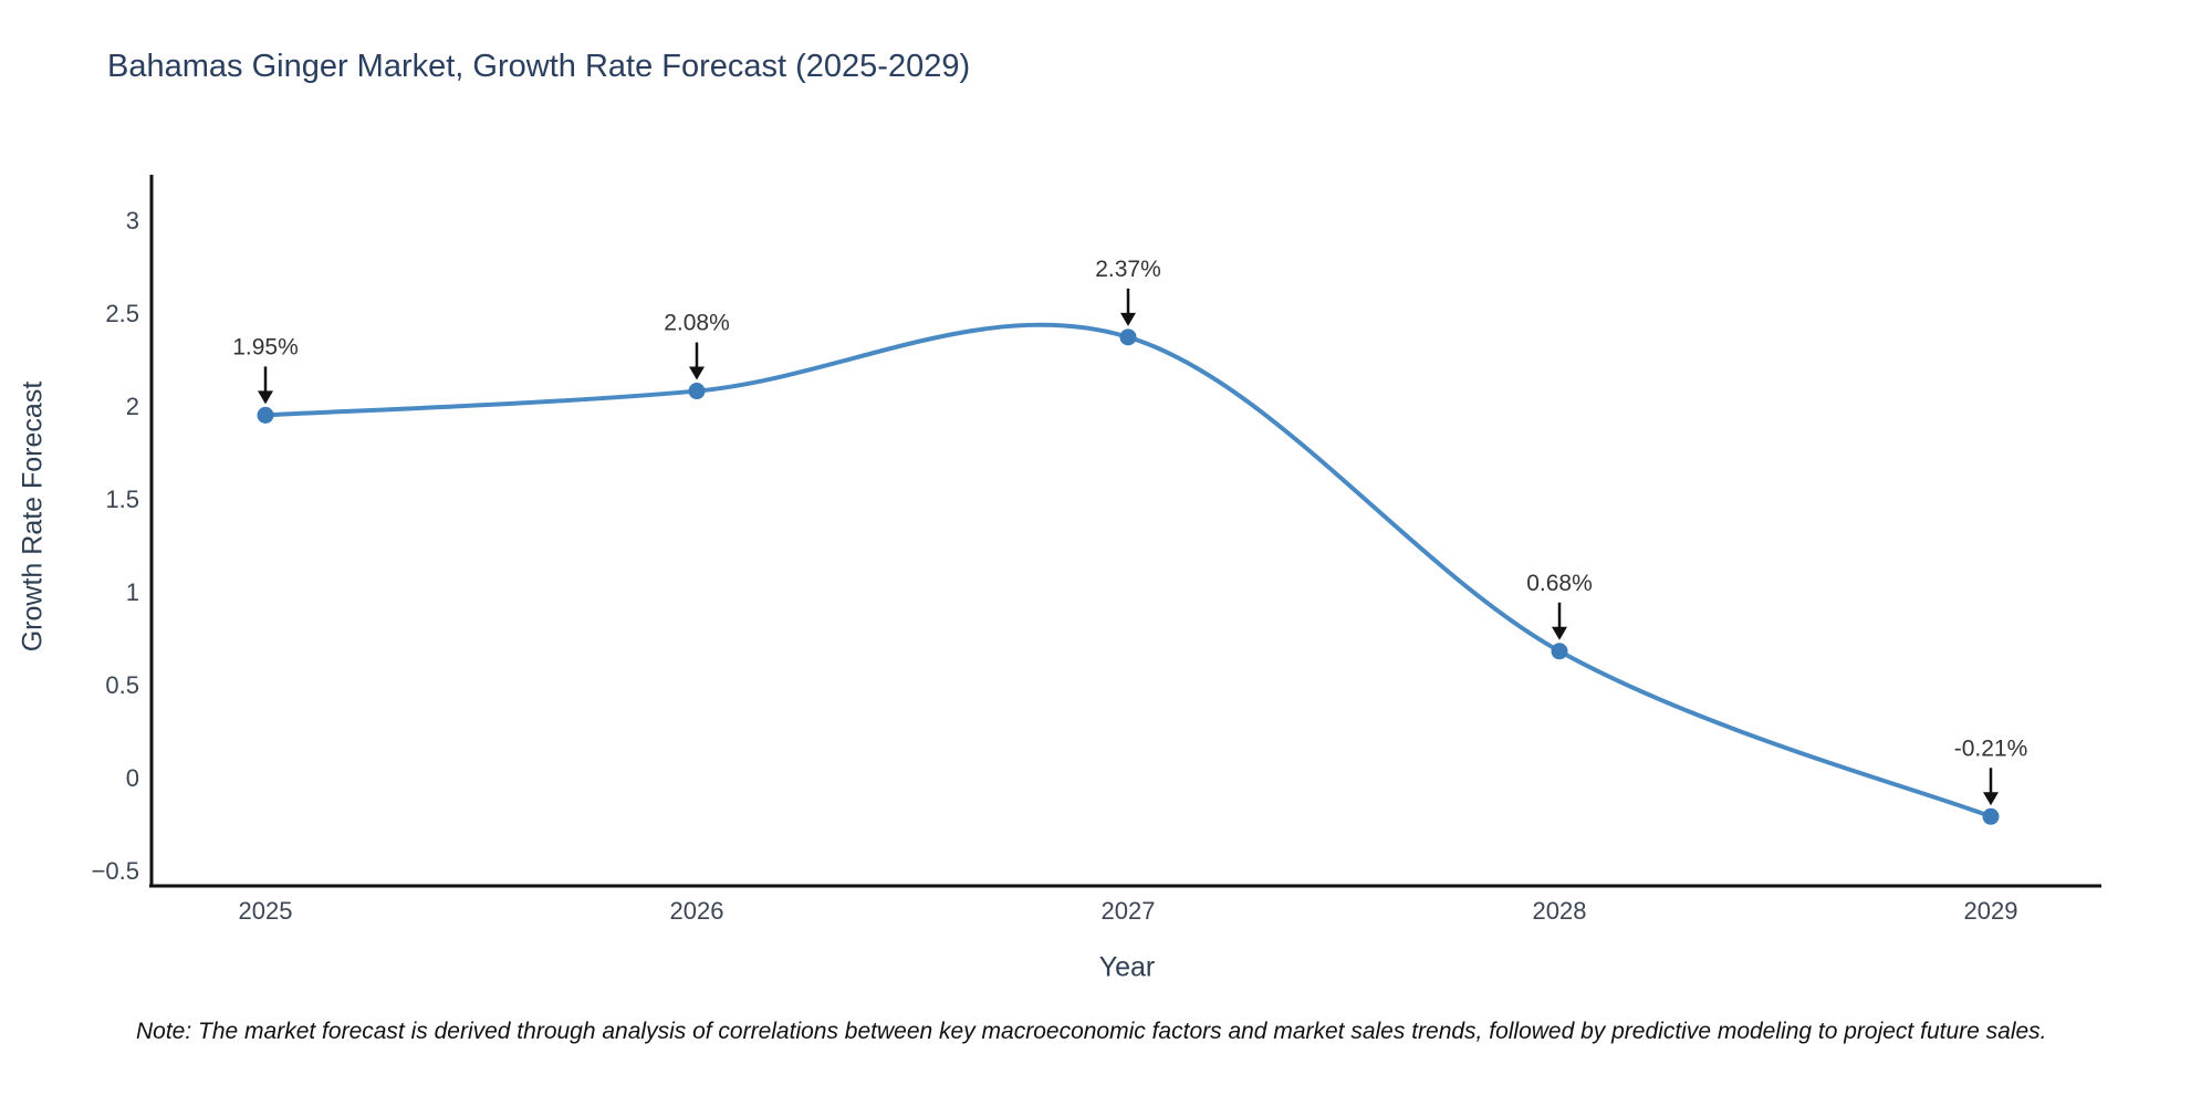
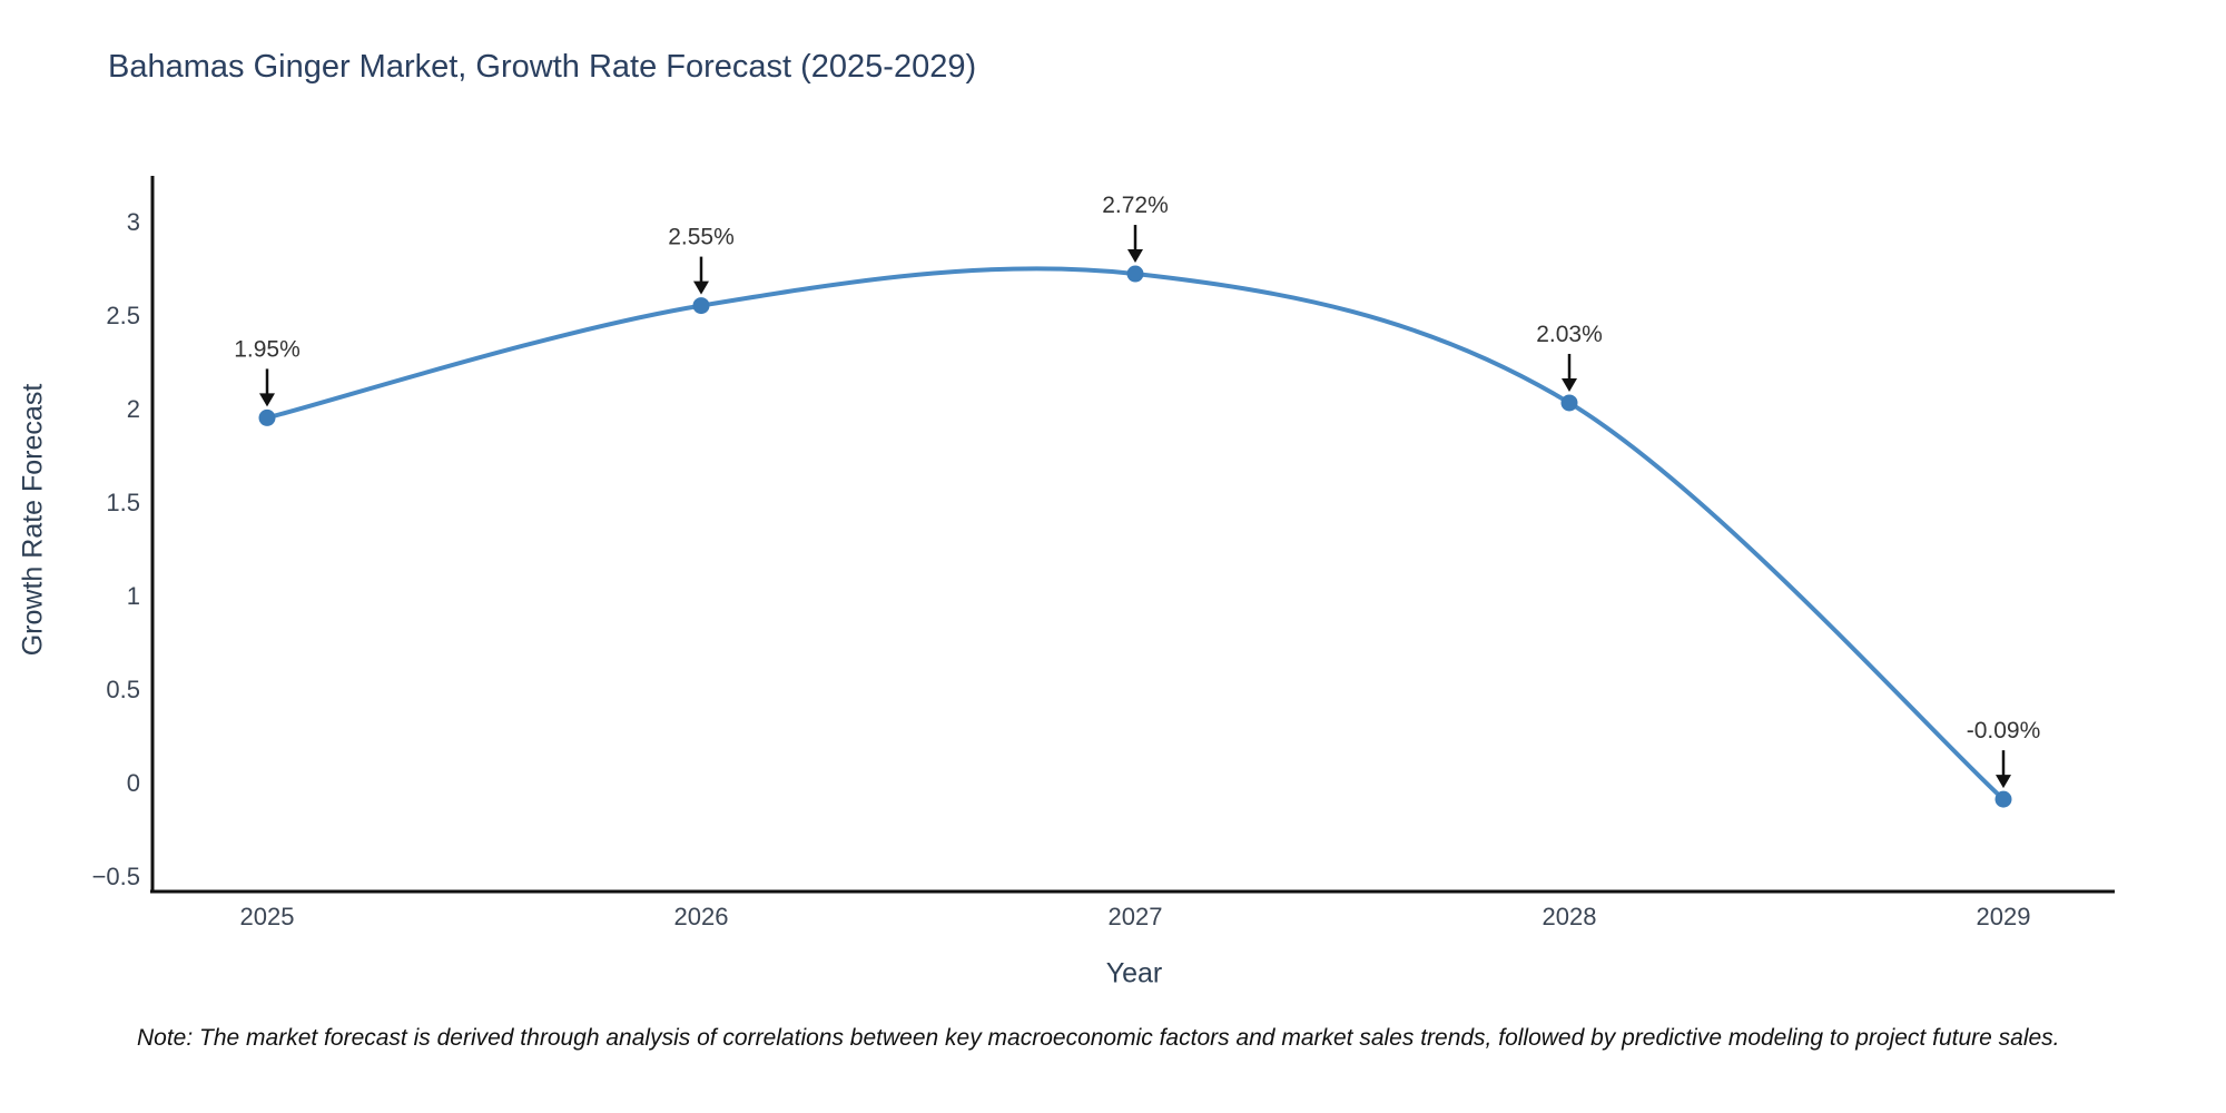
2026: 2.08% -> 2.55%
2027: 2.37% -> 2.72%
2028: 0.68% -> 2.03%
2029: -0.21% -> -0.09%
